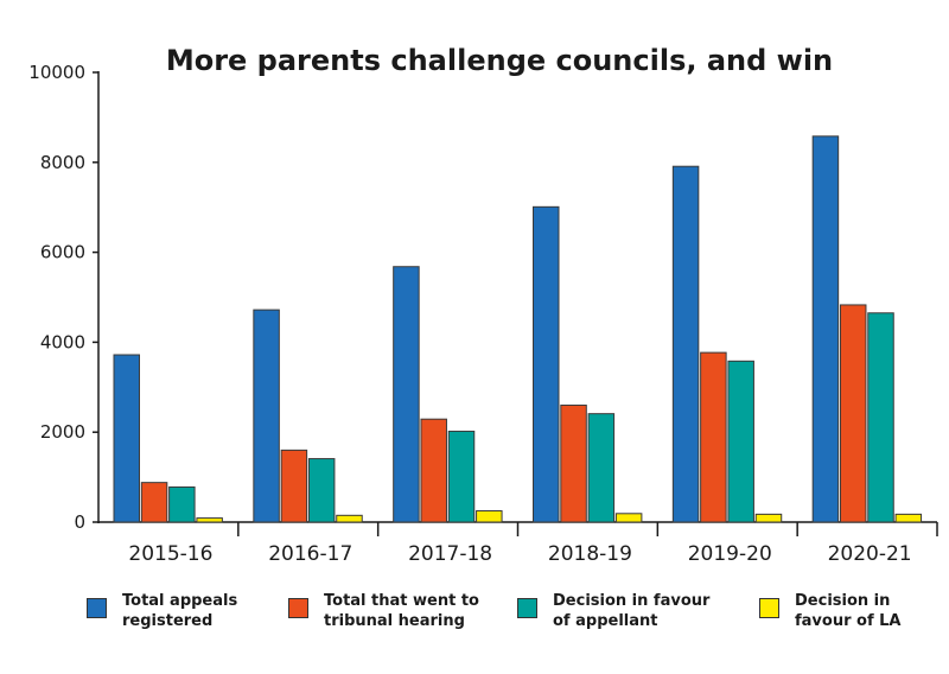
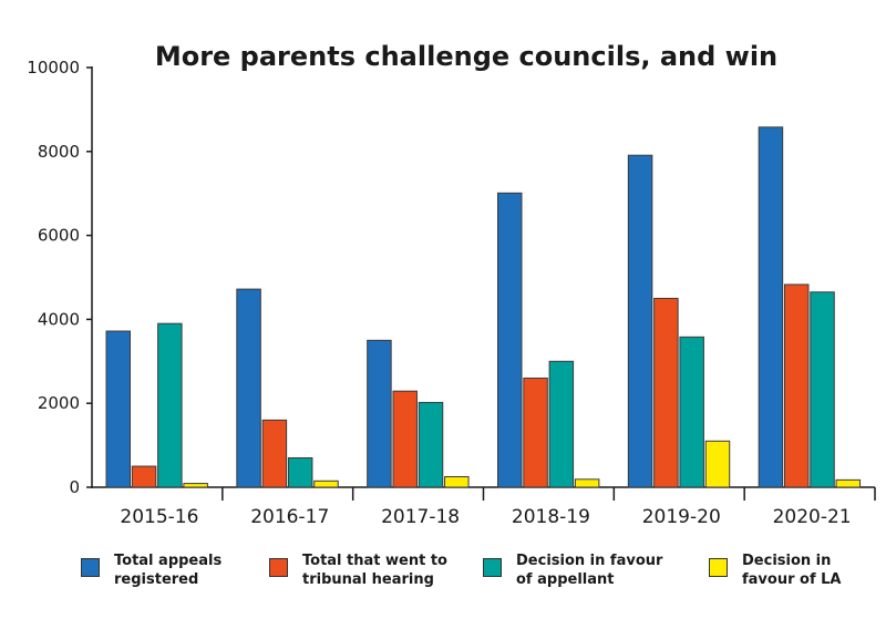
Total that went to tribunal hearing/2015-16: 900 -> 500
Decision in favour of appellant/2015-16: 800 -> 3900
Decision in favour of appellant/2016-17: 1400 -> 700
Total appeals registered/2017-18: 5700 -> 3500
Decision in favour of appellant/2018-19: 2400 -> 3000
Total that went to tribunal hearing/2019-20: 3800 -> 4500
Decision in favour of LA/2019-20: 200 -> 1100
